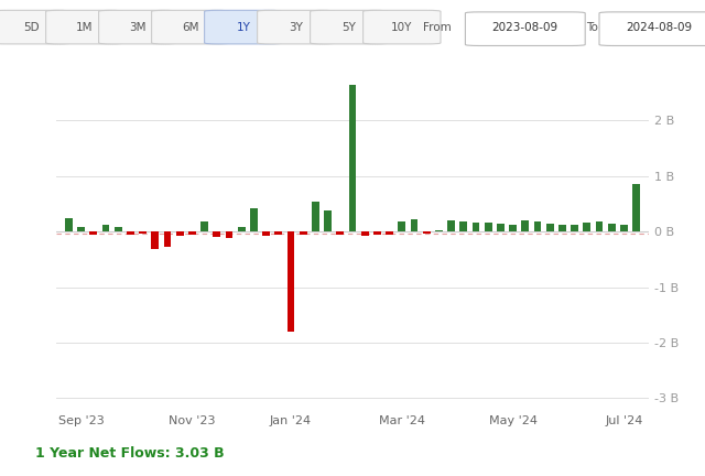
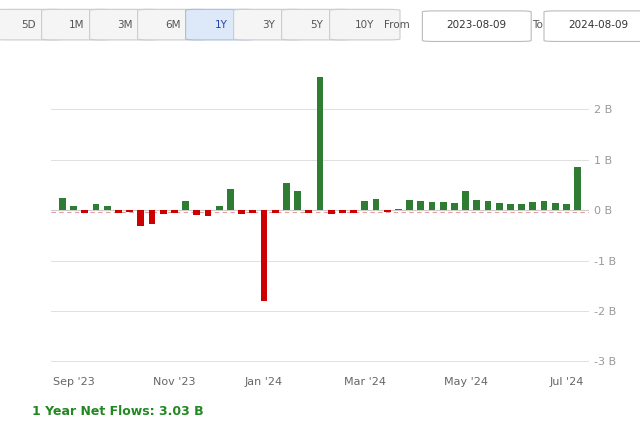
May '24: 0.12 B -> 0.38 B
